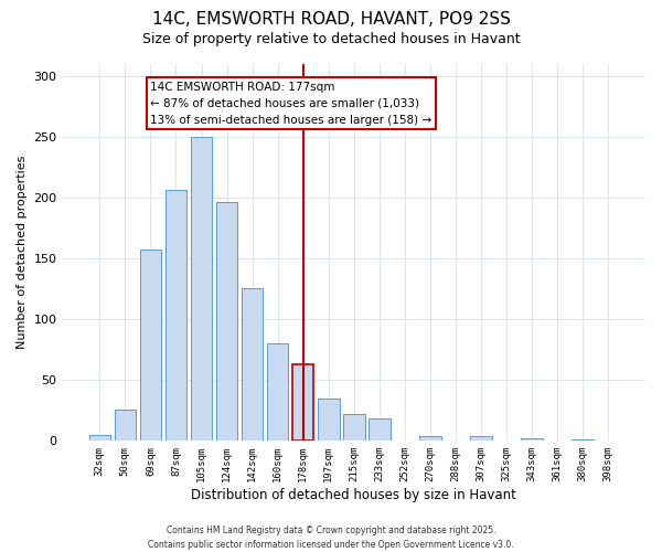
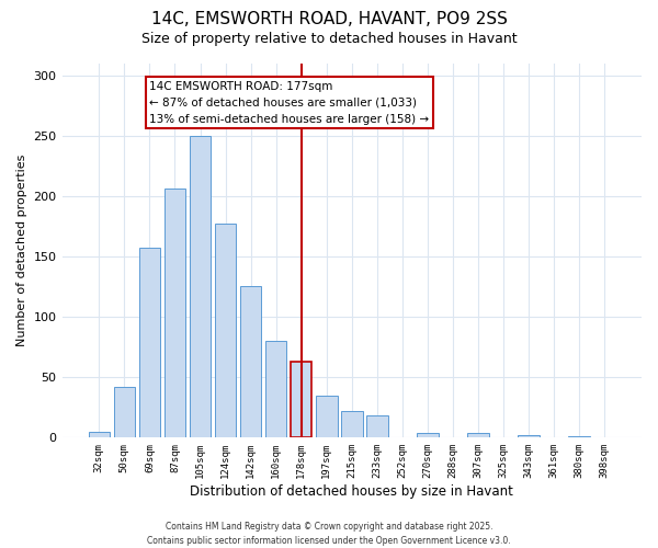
50sqm: 26 -> 42
124sqm: 196 -> 177
